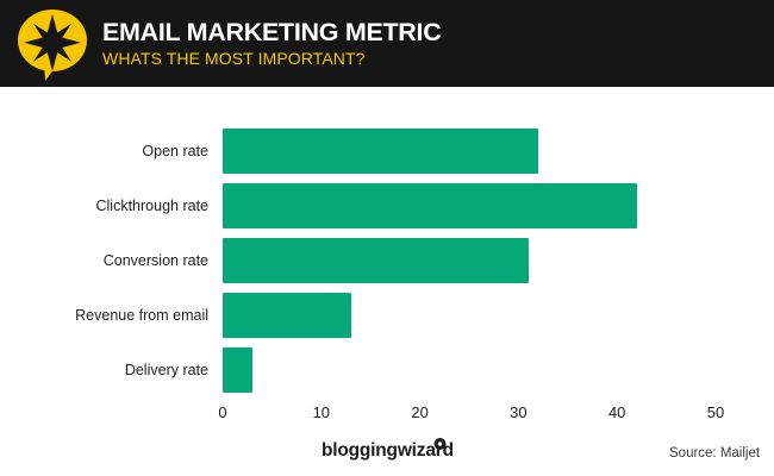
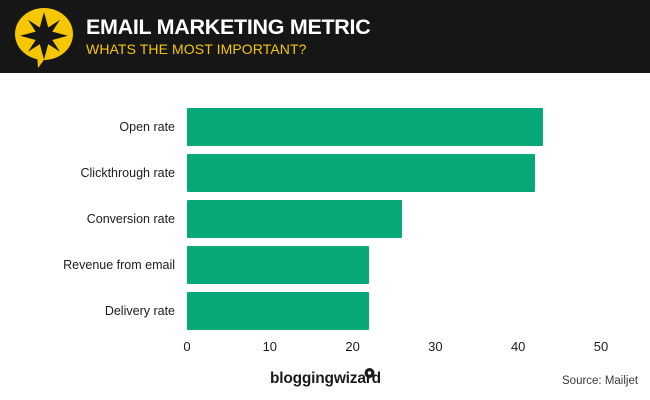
Open rate: 32 -> 43
Conversion rate: 31 -> 26
Revenue from email: 13 -> 22
Delivery rate: 3 -> 22
